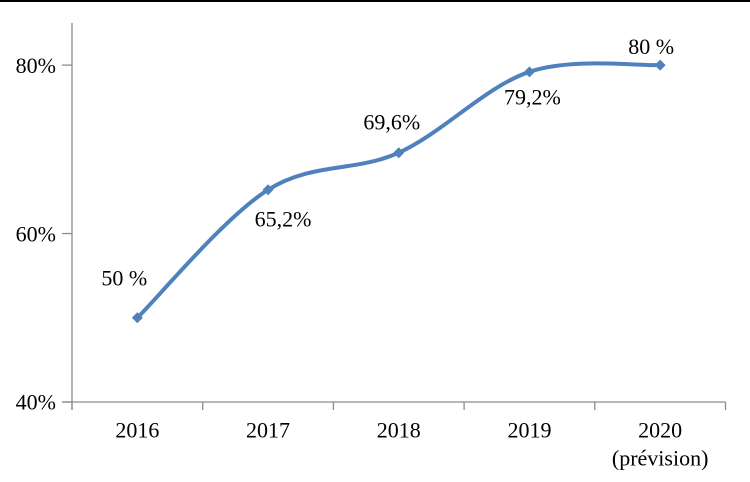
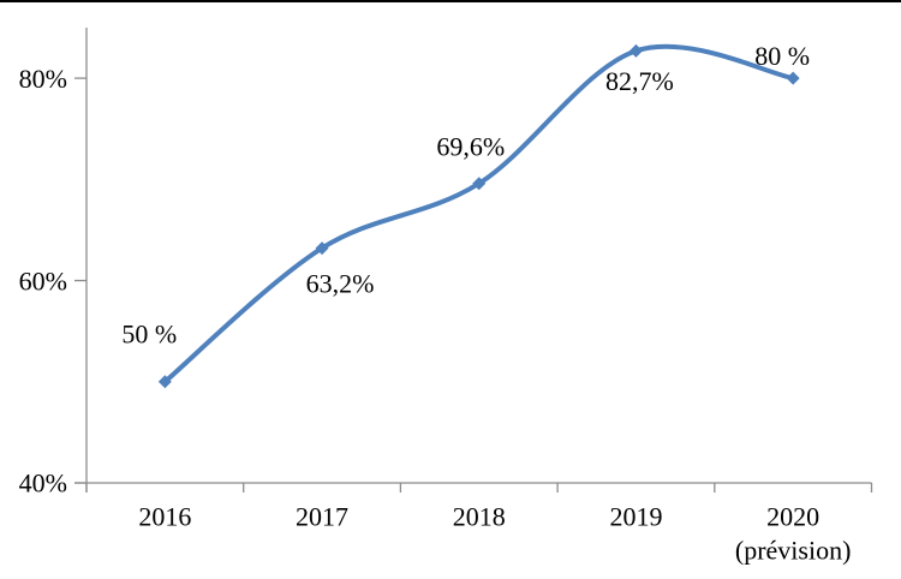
2017: 65,2% -> 63,2%
2019: 79,2% -> 82,7%
